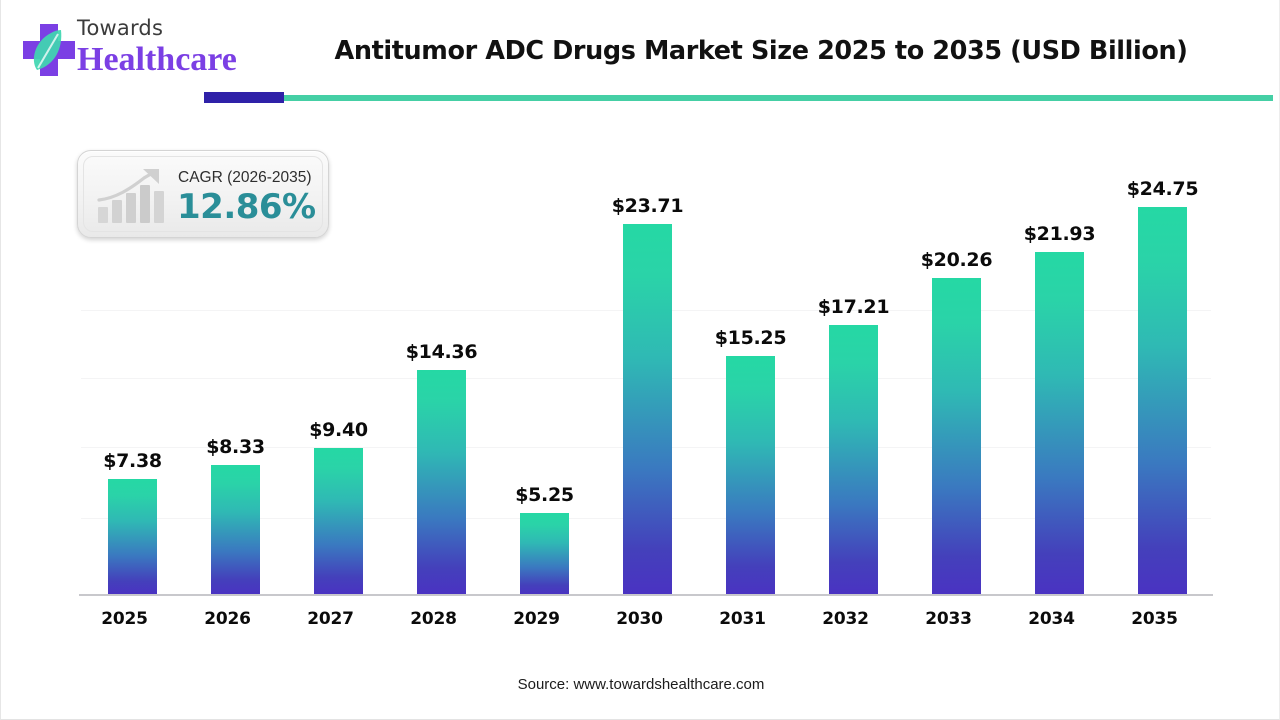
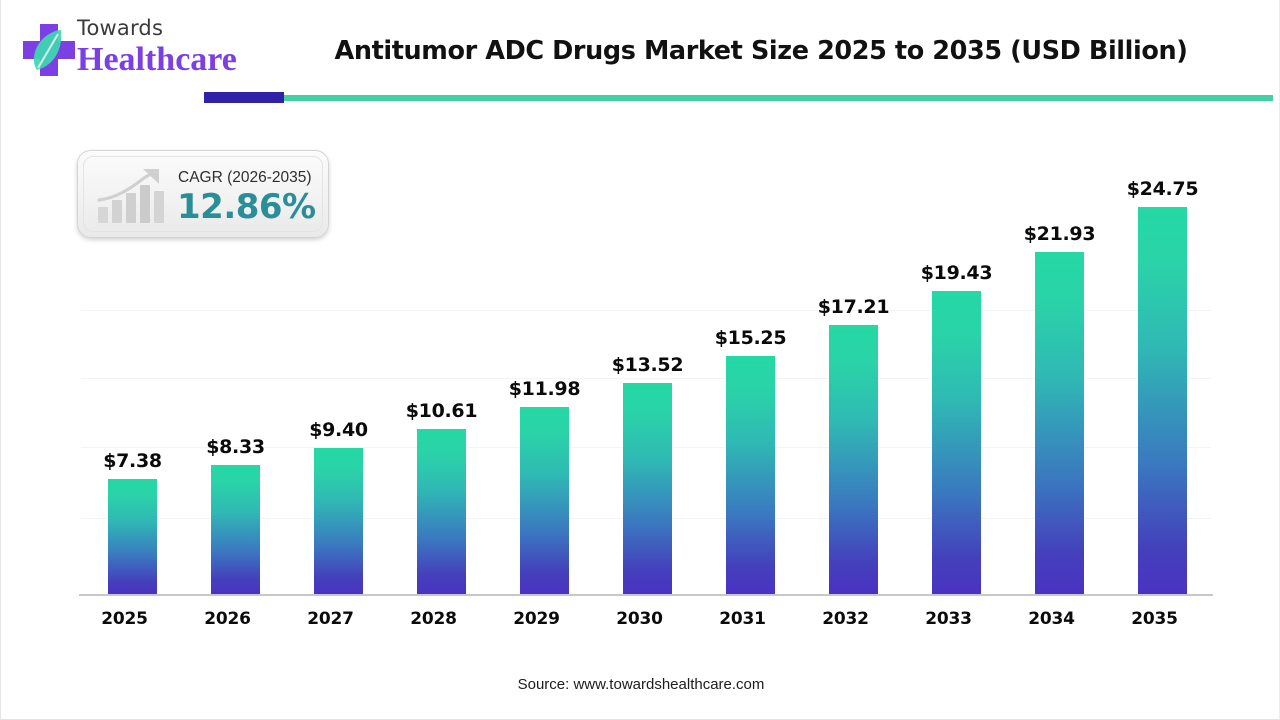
2028: $14.36 -> $10.61
2029: $5.25 -> $11.98
2030: $23.71 -> $13.52
2033: $20.26 -> $19.43
